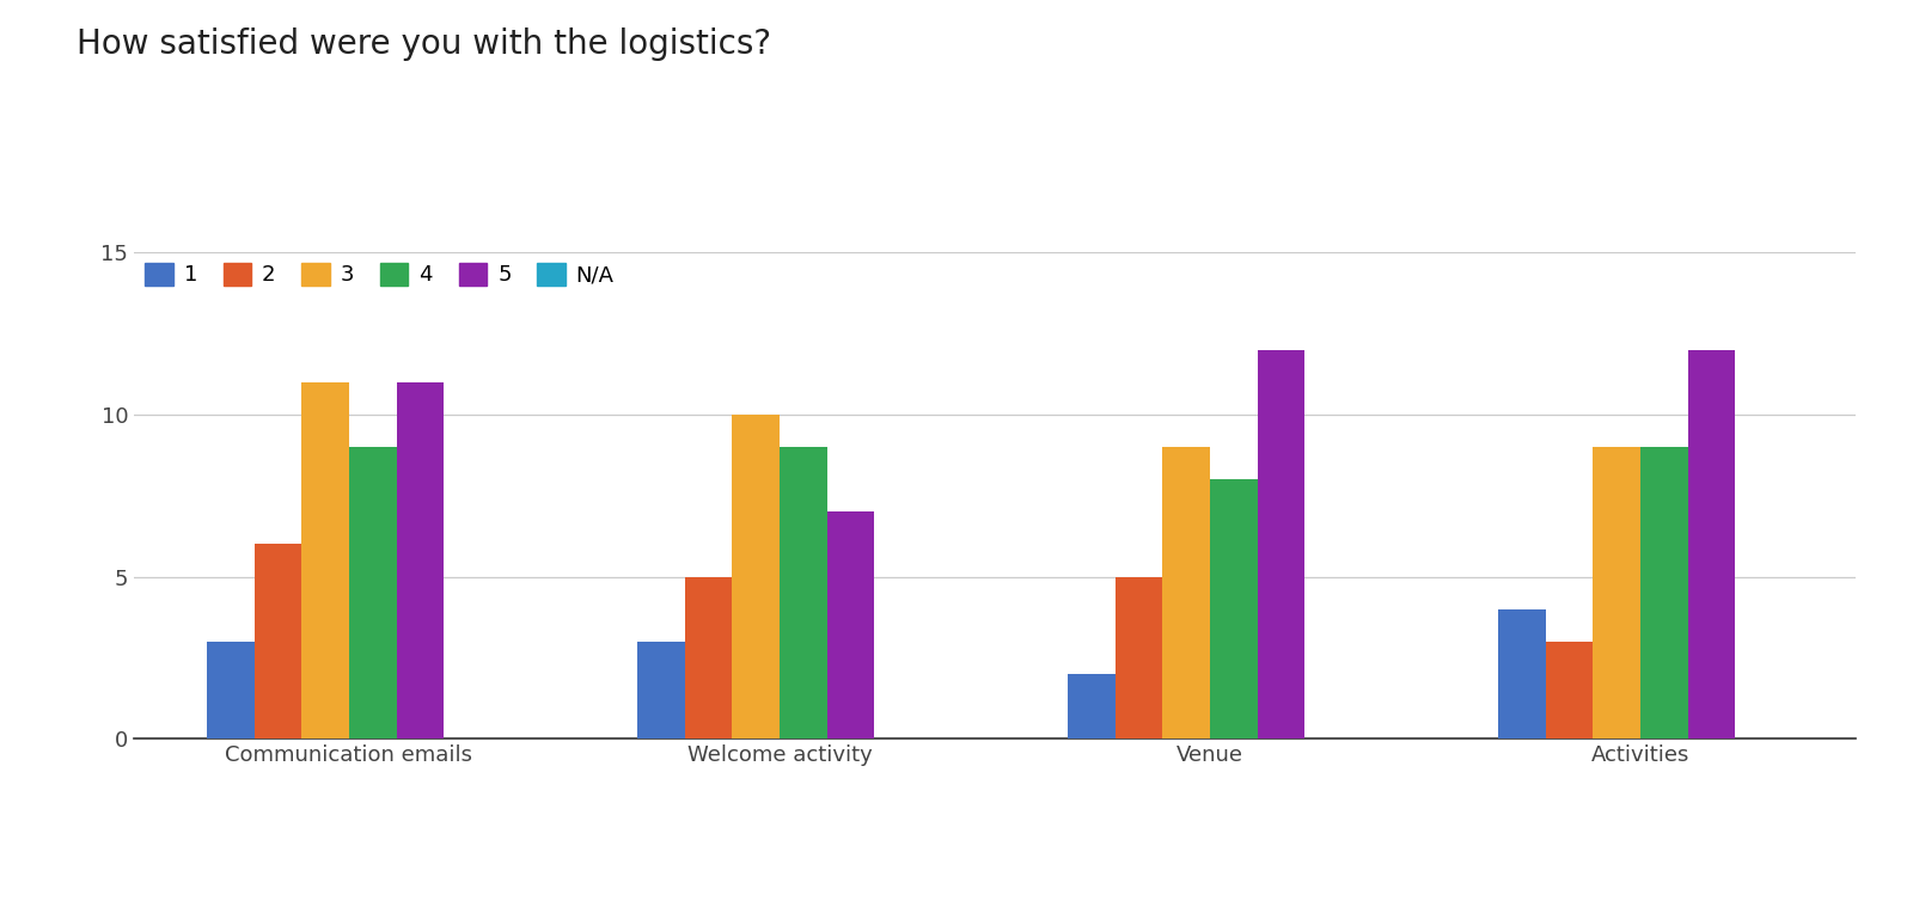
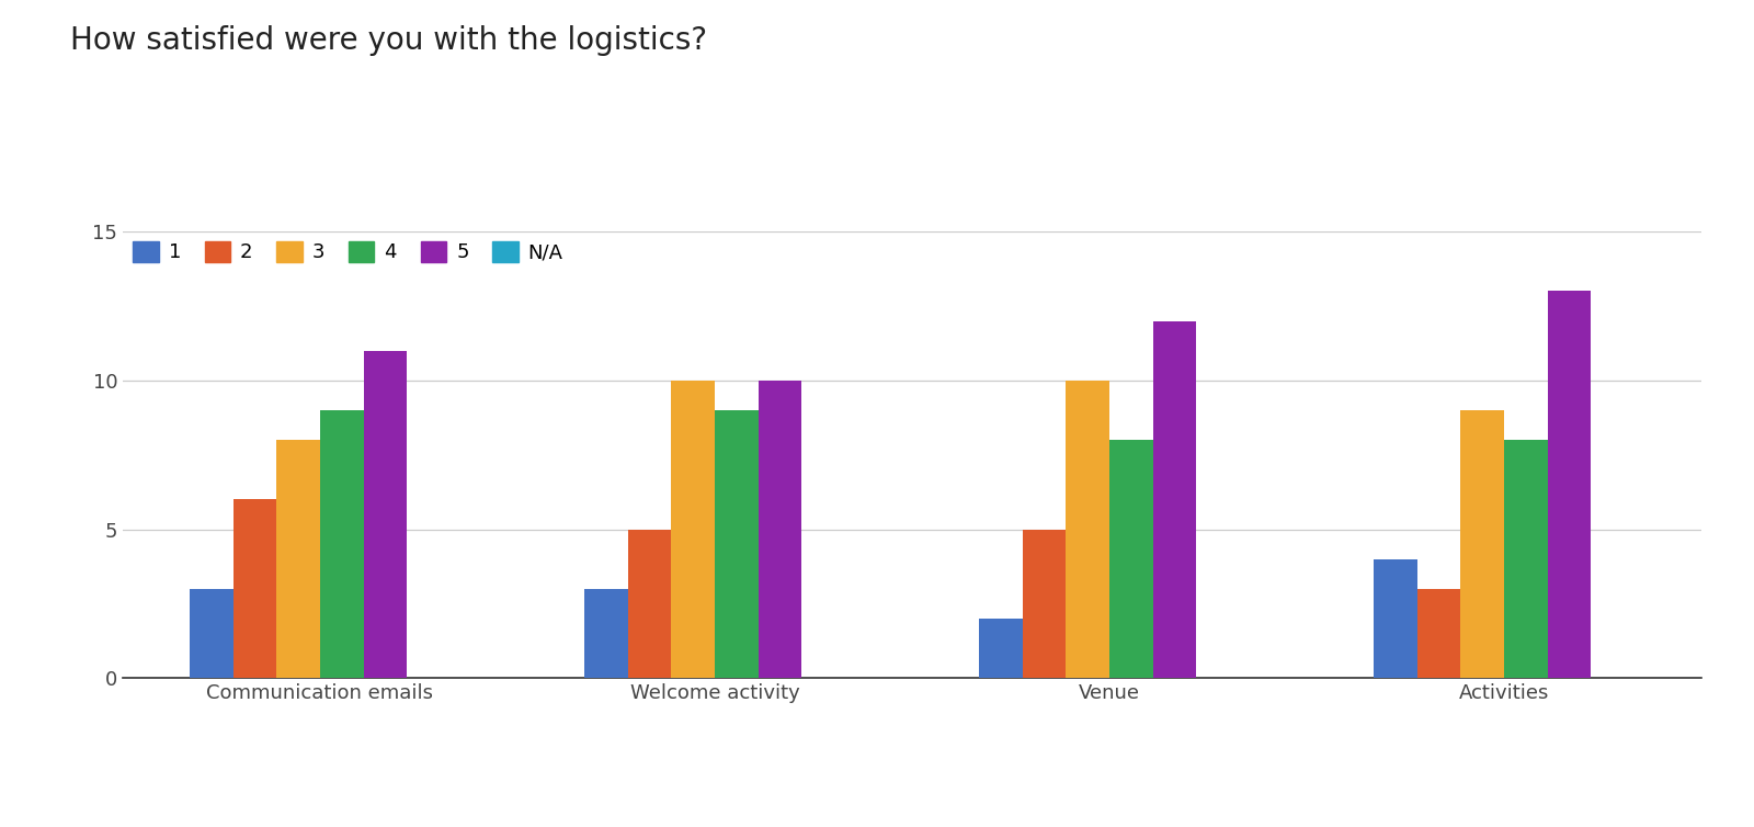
3/Communication emails: 11 -> 8
5/Welcome activity: 7 -> 10
3/Venue: 9 -> 10
4/Activities: 9 -> 8
5/Activities: 12 -> 13
